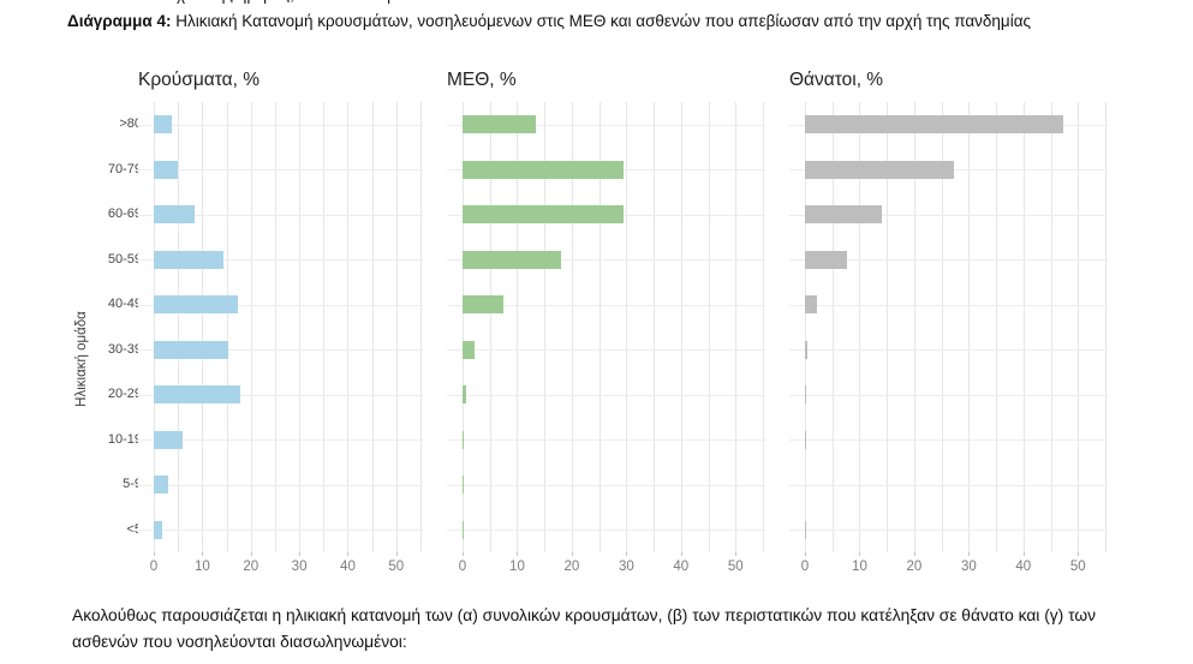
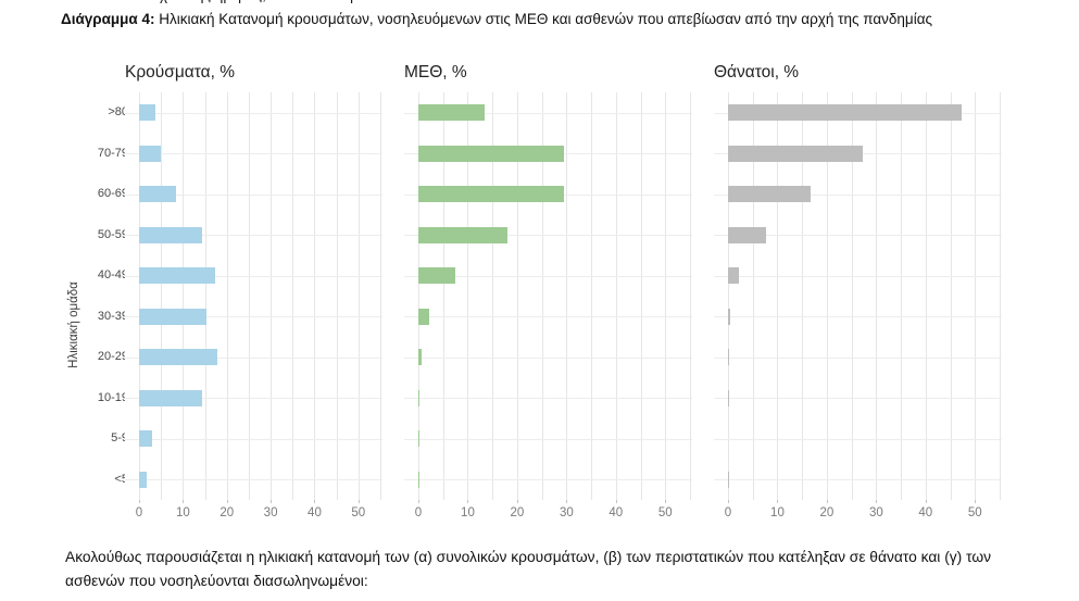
Θάνατοι, %/60-69: 14 -> 17
Κρούσματα, %/10-19: 6 -> 14
